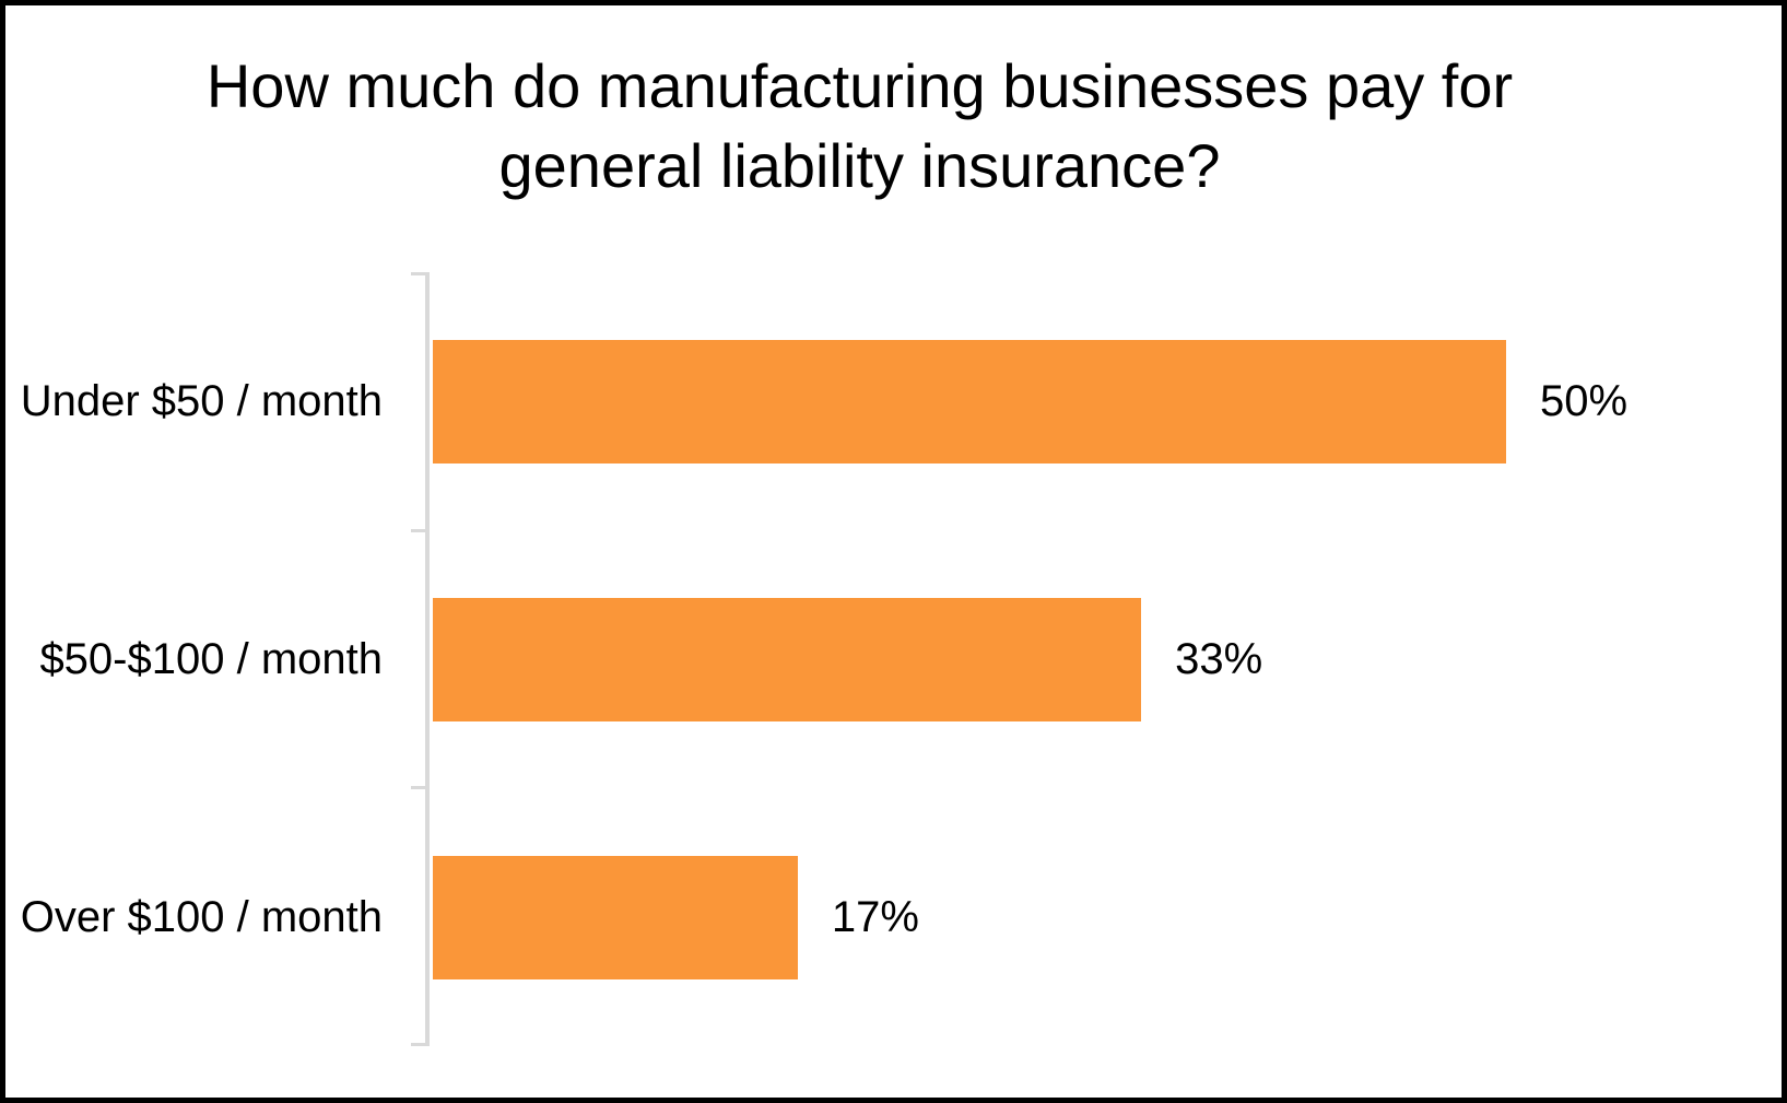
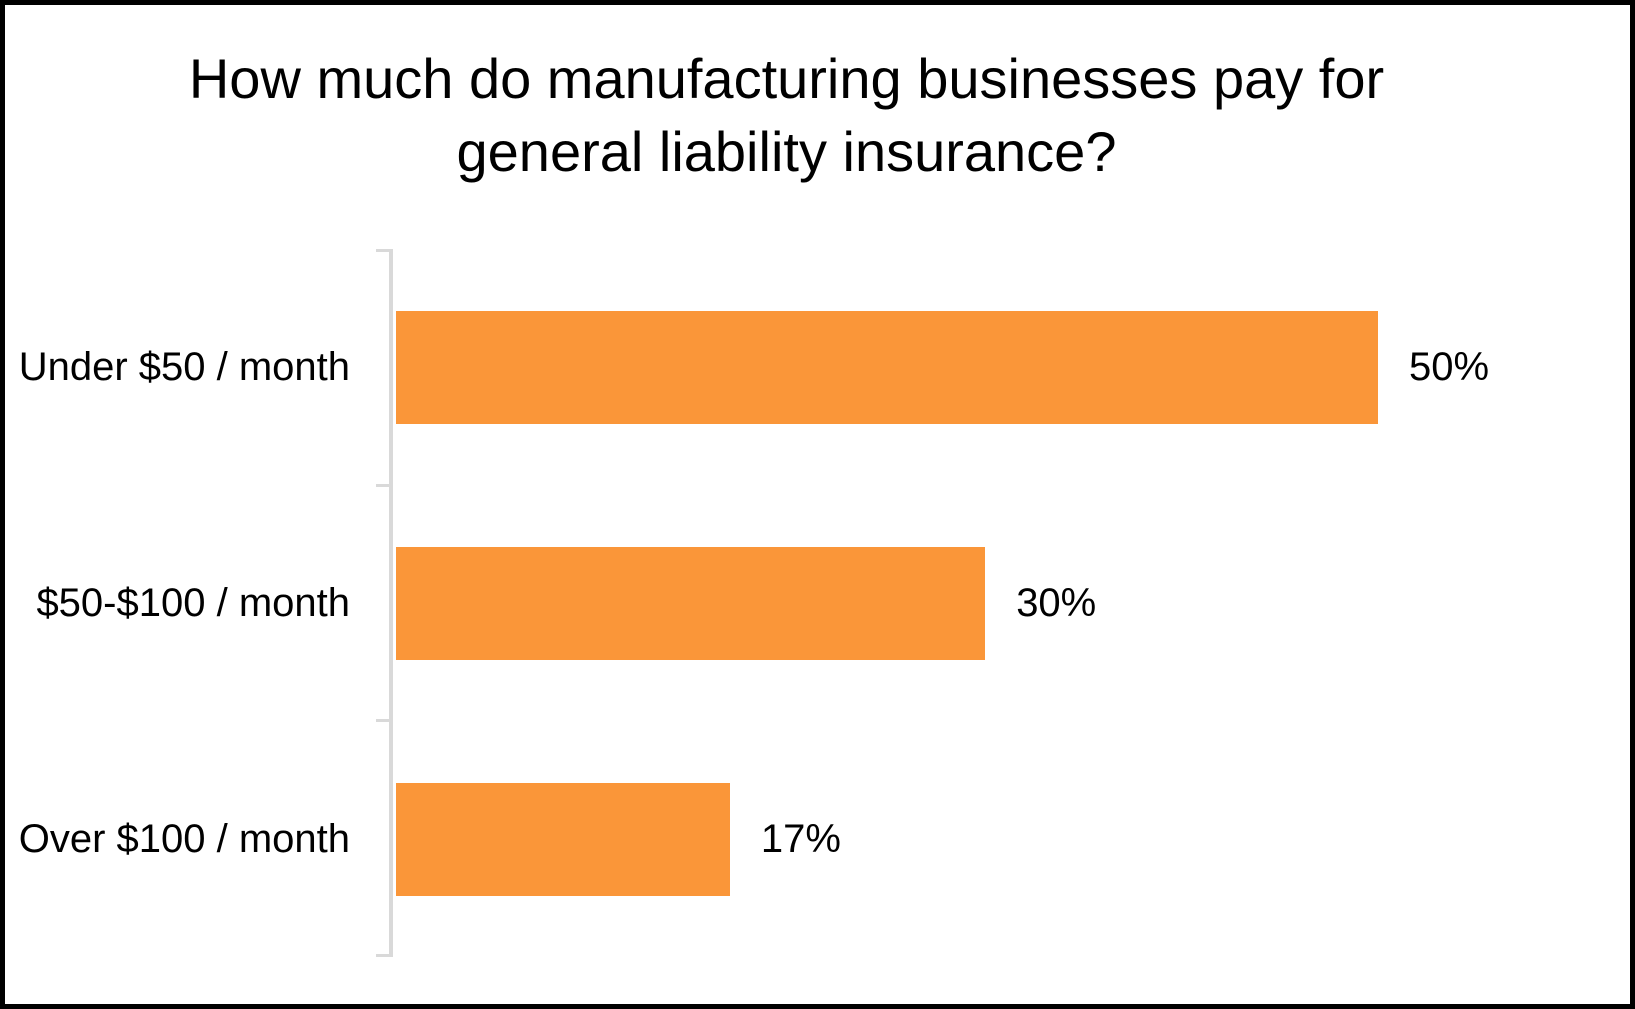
$50-$100 / month: 33% -> 30%
